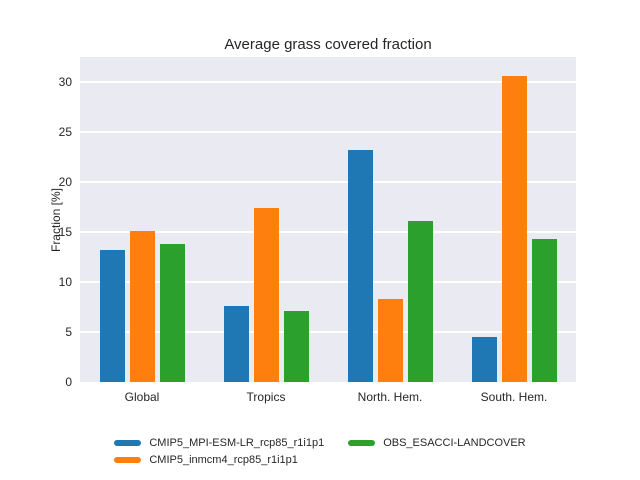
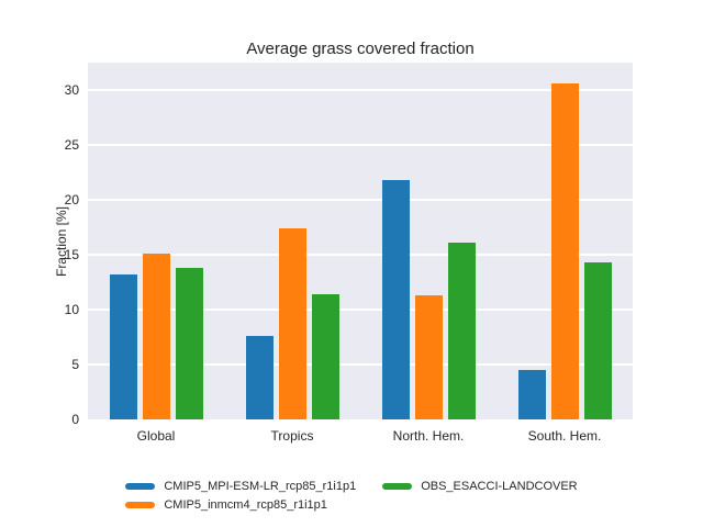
OBS_ESACCI-LANDCOVER/Tropics: 7.1 -> 11.4
CMIP5_MPI-ESM-LR_rcp85_r1i1p1/North. Hem.: 23.2 -> 21.8
CMIP5_inmcm4_rcp85_r1i1p1/North. Hem.: 8.3 -> 11.3
